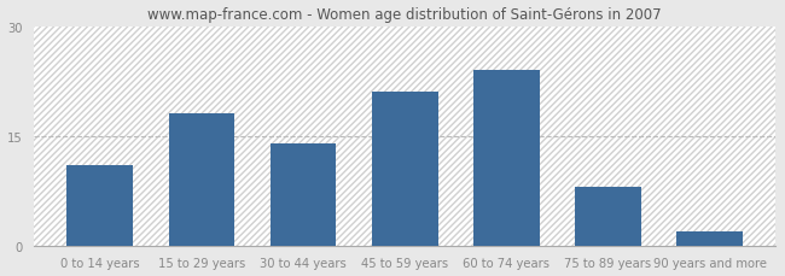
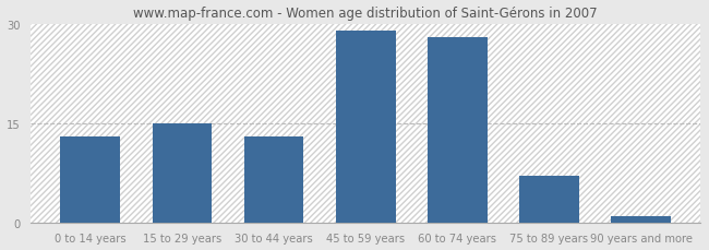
0 to 14 years: 11 -> 13
15 to 29 years: 18 -> 15
30 to 44 years: 14 -> 13
45 to 59 years: 21 -> 29
60 to 74 years: 24 -> 28
75 to 89 years: 8 -> 7
90 years and more: 2 -> 1
